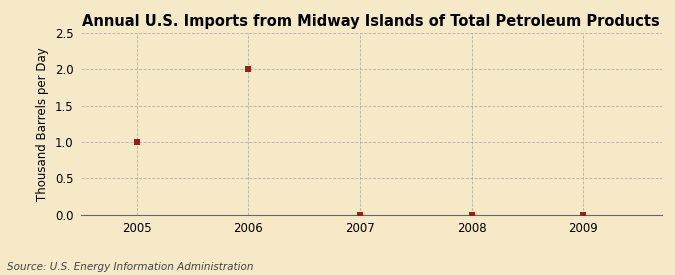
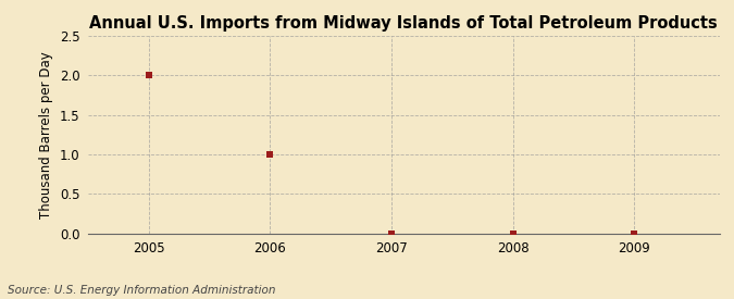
2005: 1 -> 2
2006: 2 -> 1
